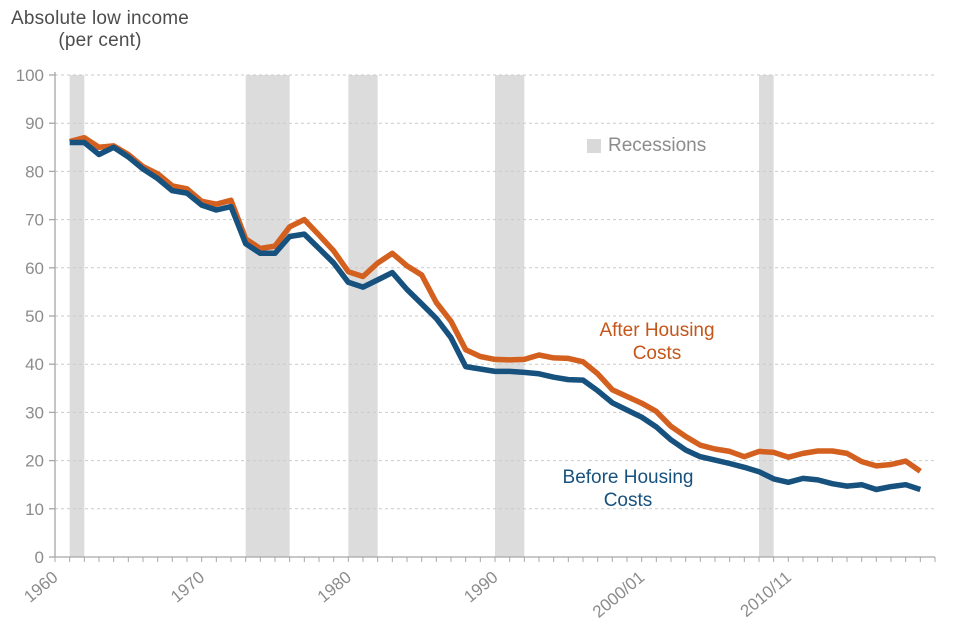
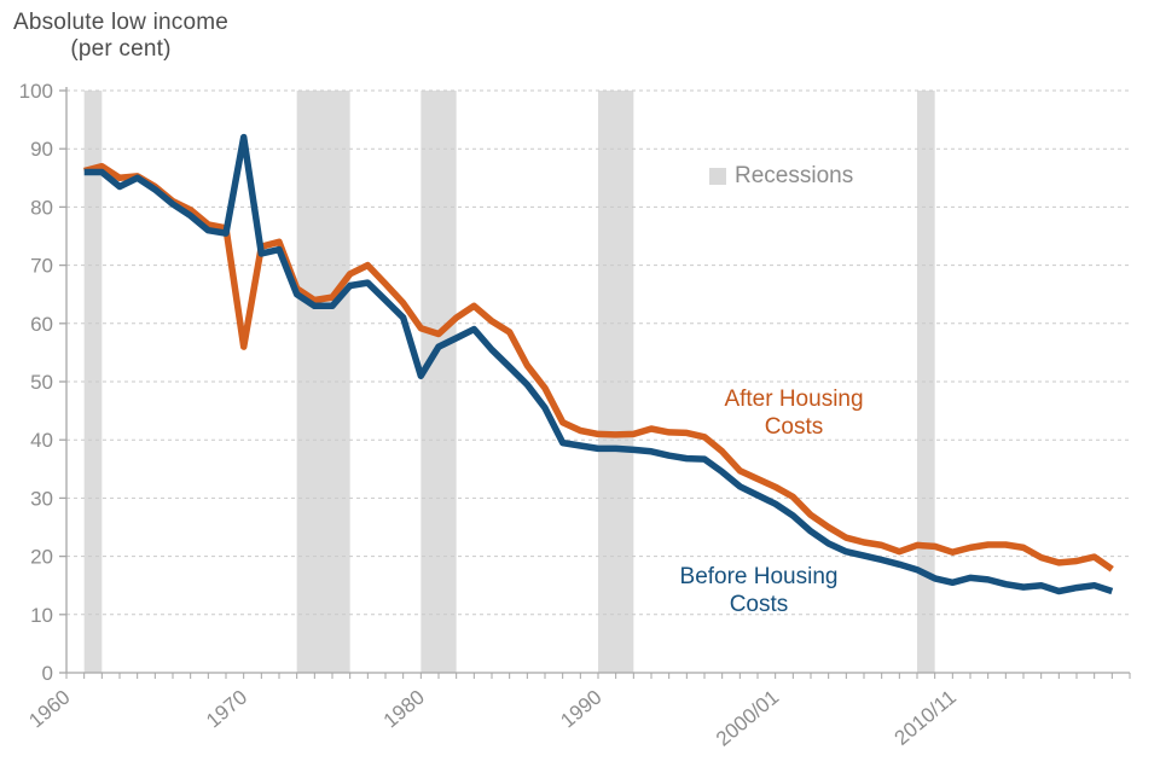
After Housing Costs/1970: 74 -> 56
Before Housing Costs/1970: 73 -> 92
Before Housing Costs/1980: 57 -> 51
